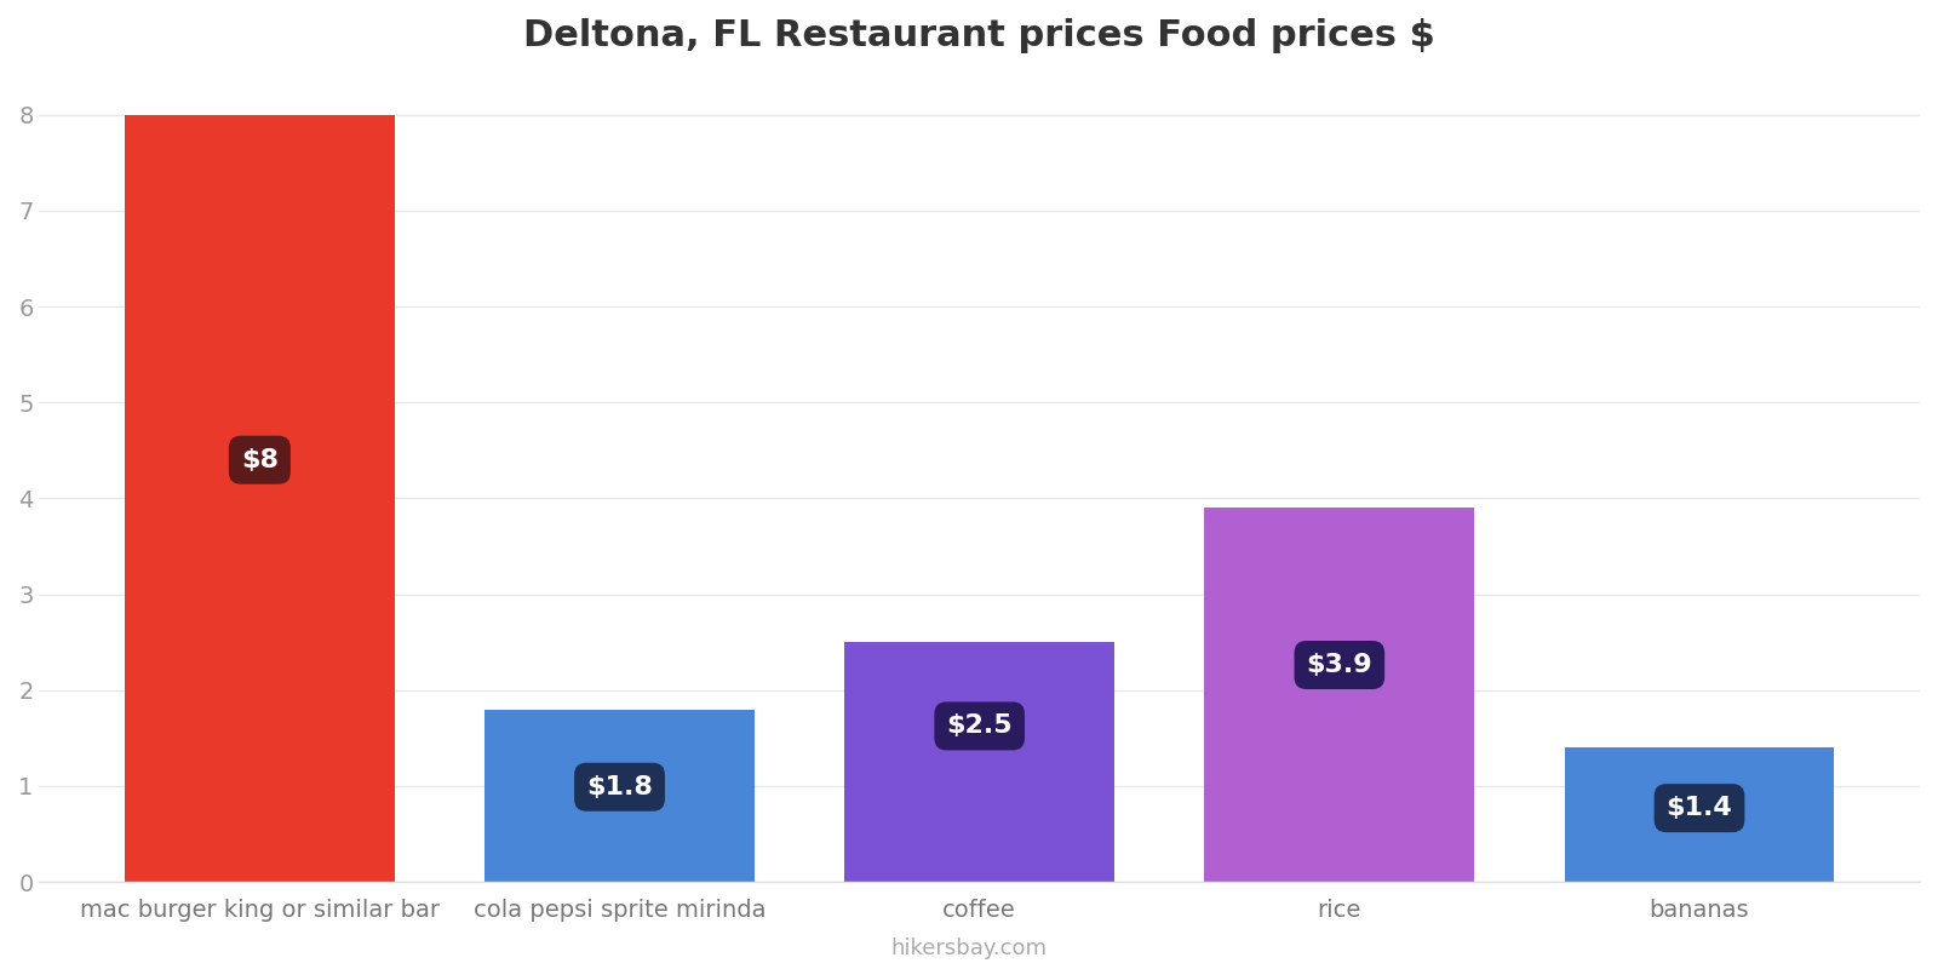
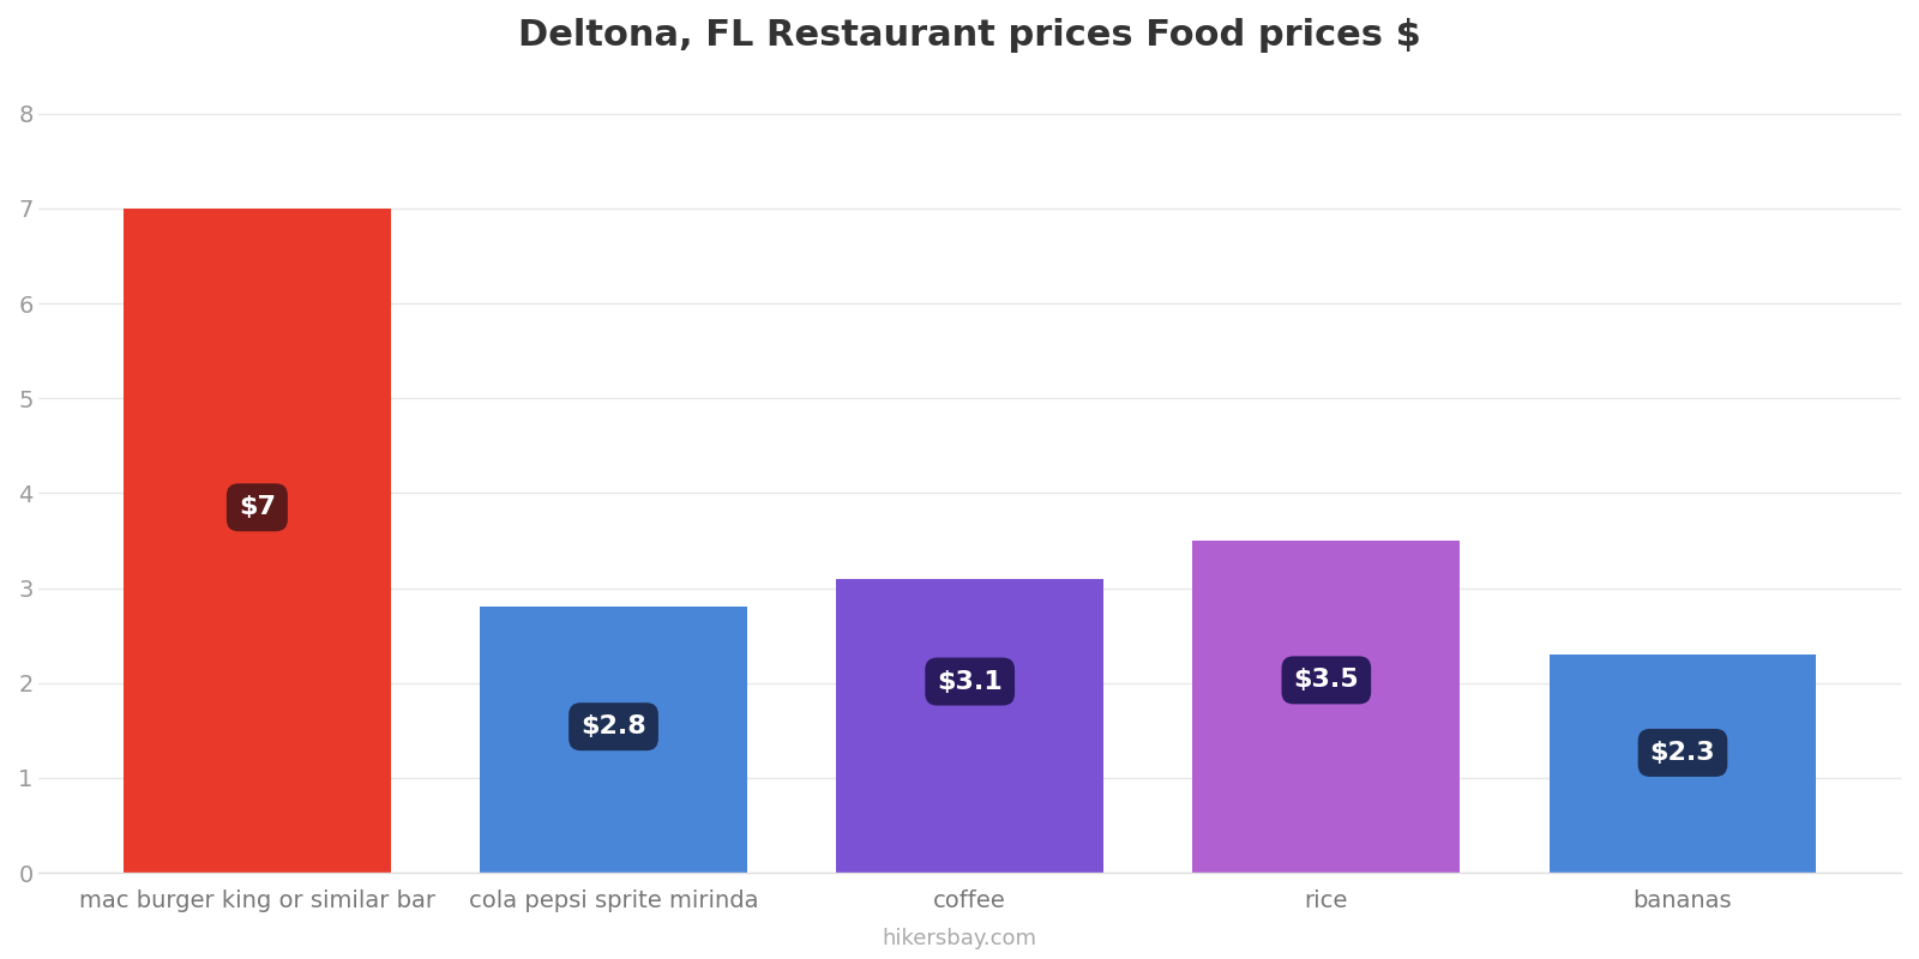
mac burger king or similar bar: $8 -> $7
cola pepsi sprite mirinda: $1.8 -> $2.8
coffee: $2.5 -> $3.1
rice: $3.9 -> $3.5
bananas: $1.4 -> $2.3
